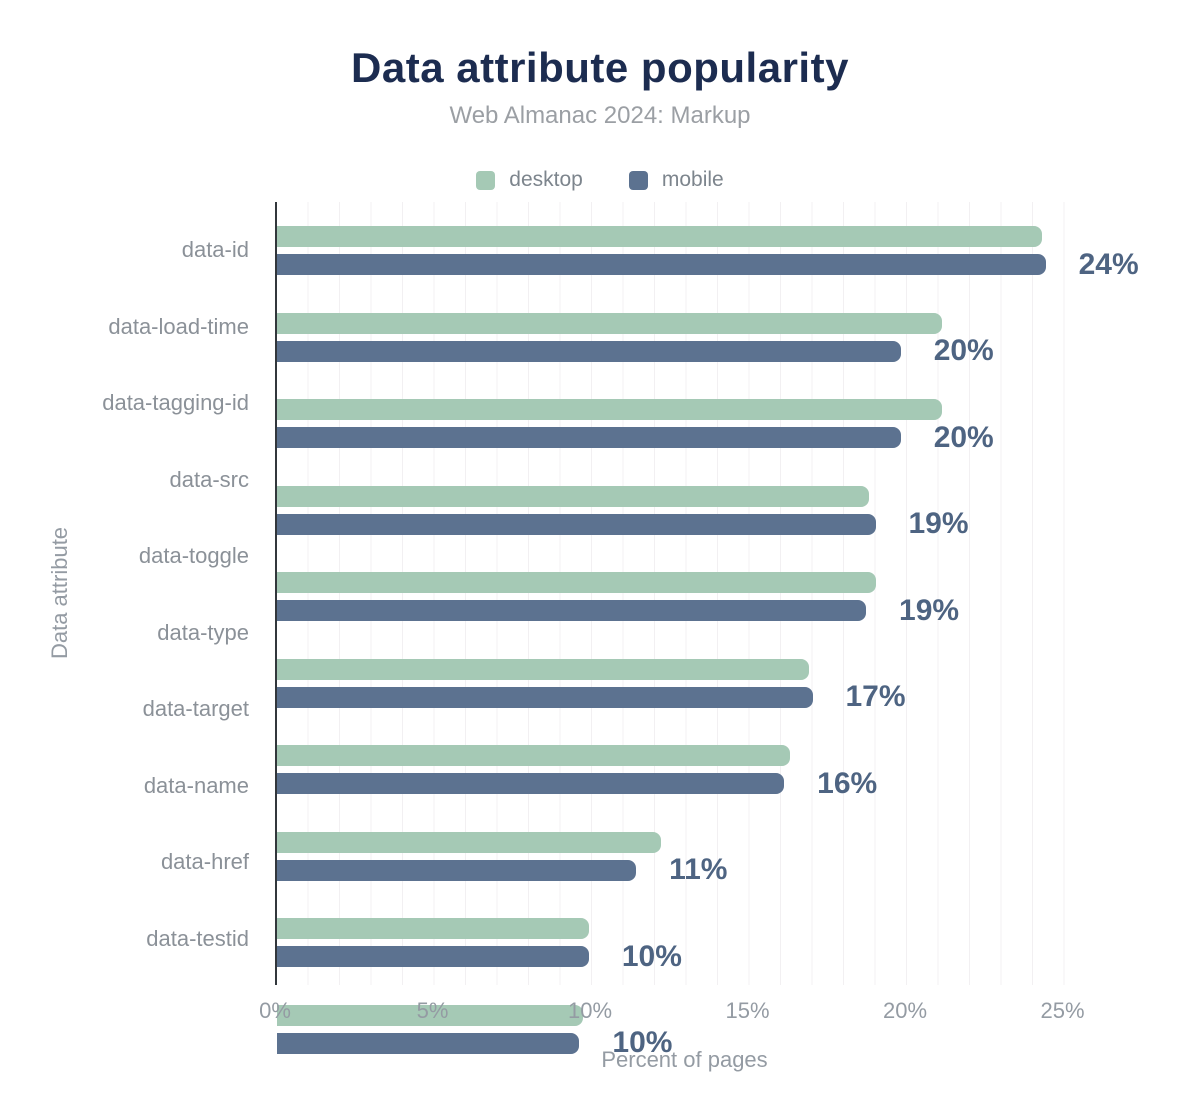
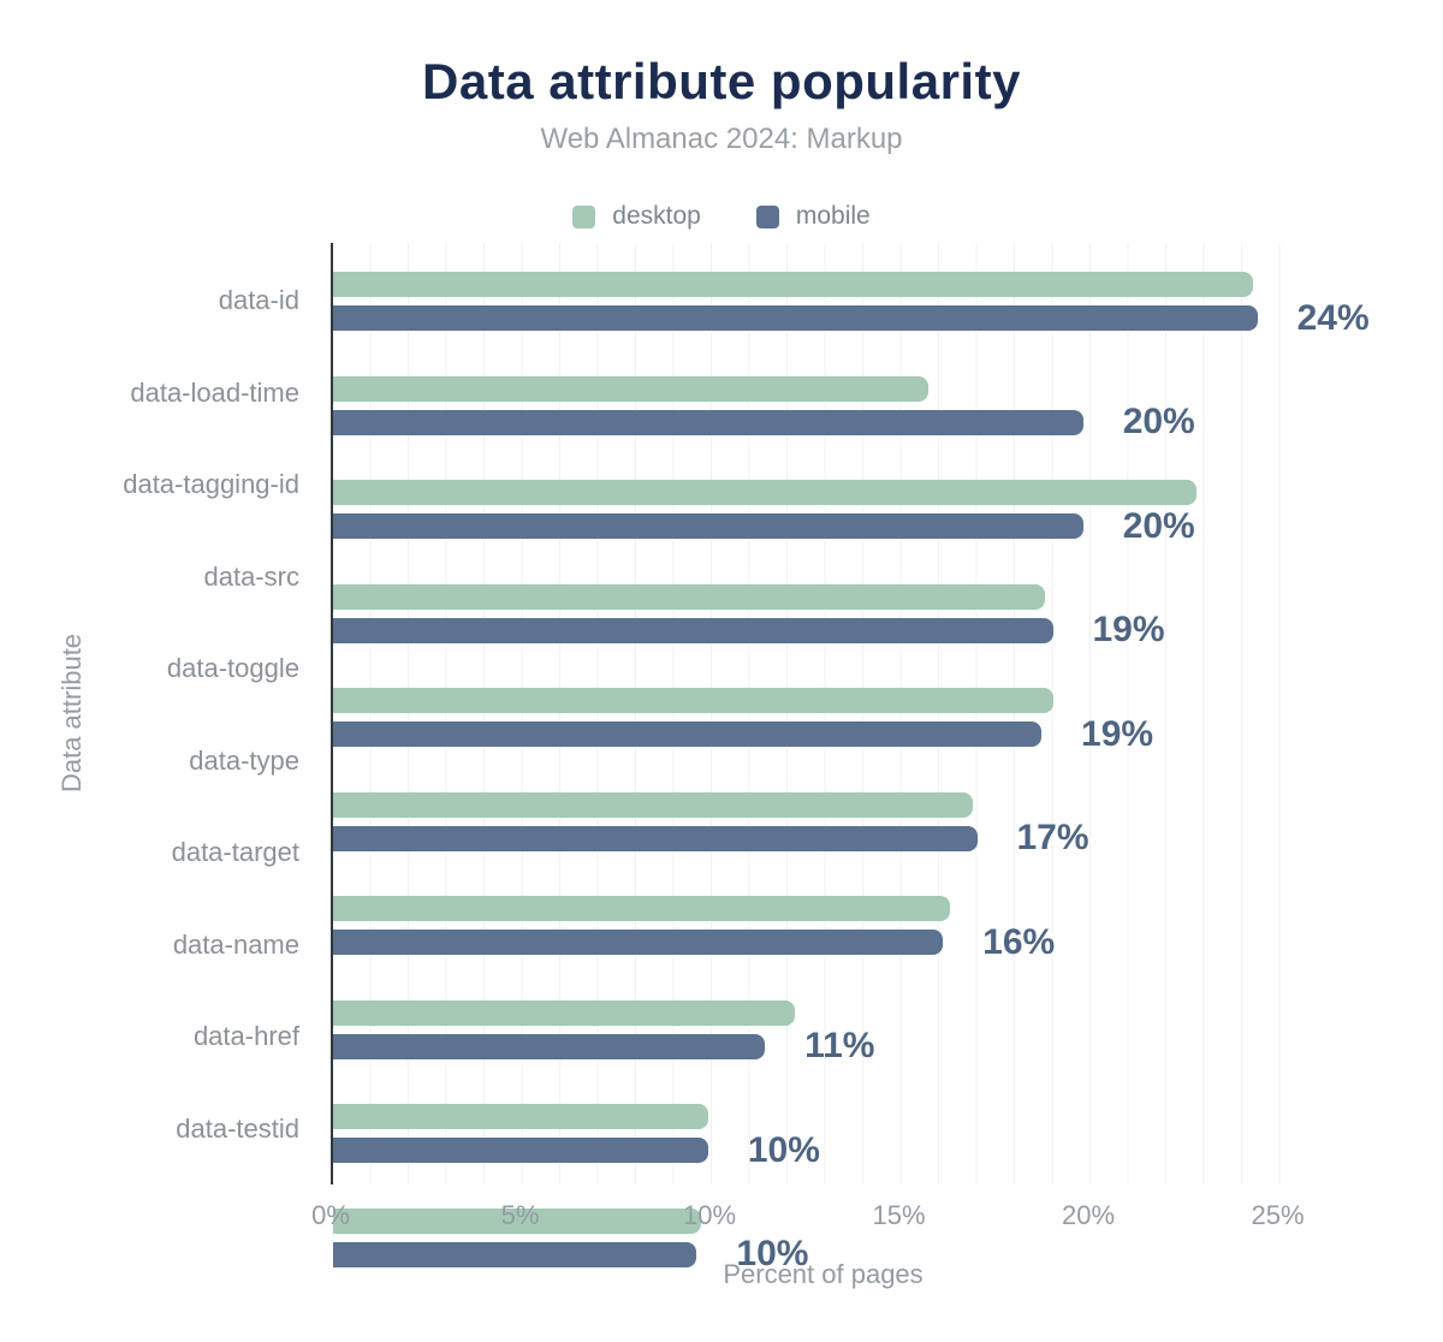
desktop/data-load-time: 21.1% -> 15.7%
desktop/data-tagging-id: 21.1% -> 22.8%
